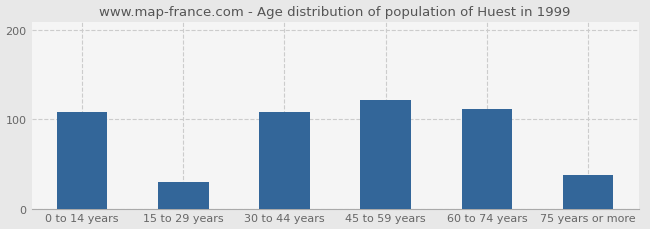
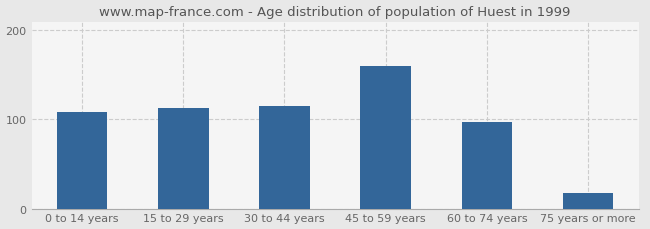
15 to 29 years: 30 -> 113
30 to 44 years: 108 -> 115
45 to 59 years: 122 -> 160
60 to 74 years: 112 -> 97
75 years or more: 38 -> 18
